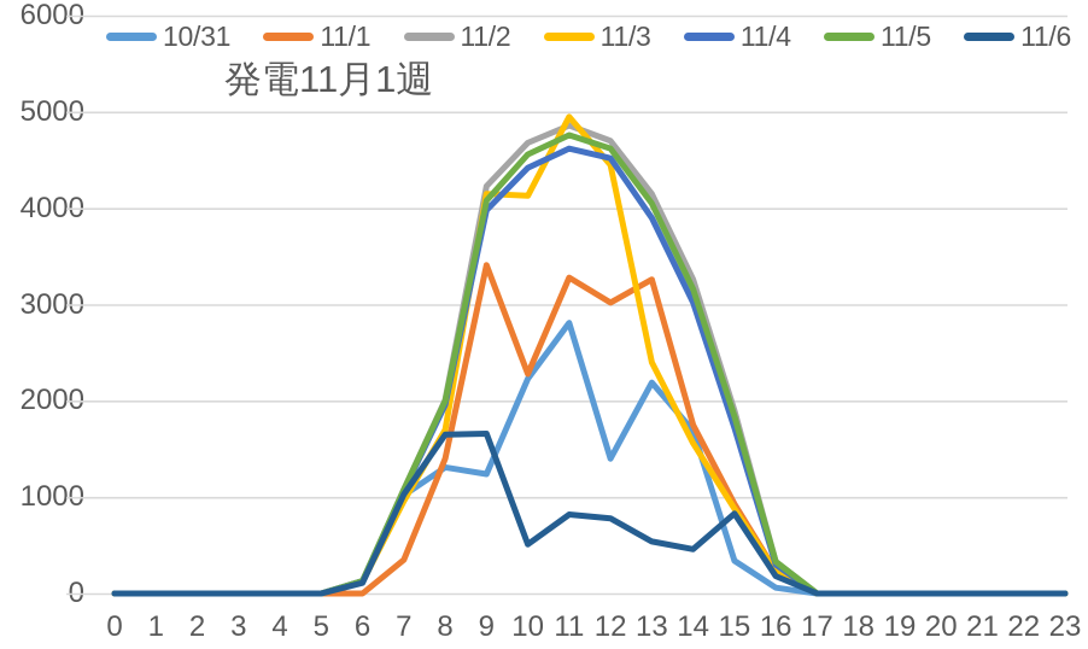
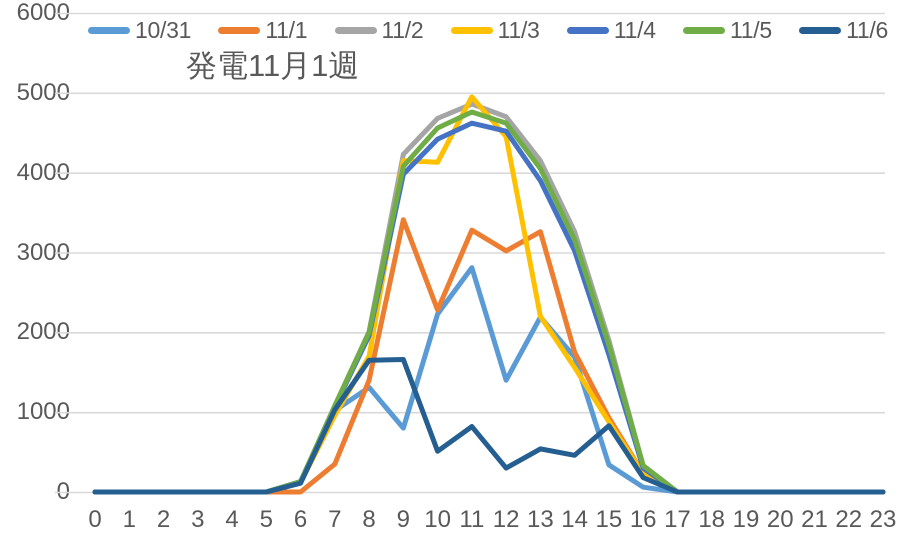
10/31/9: 1200 -> 800
11/6/12: 800 -> 300
11/3/13: 2400 -> 2200
